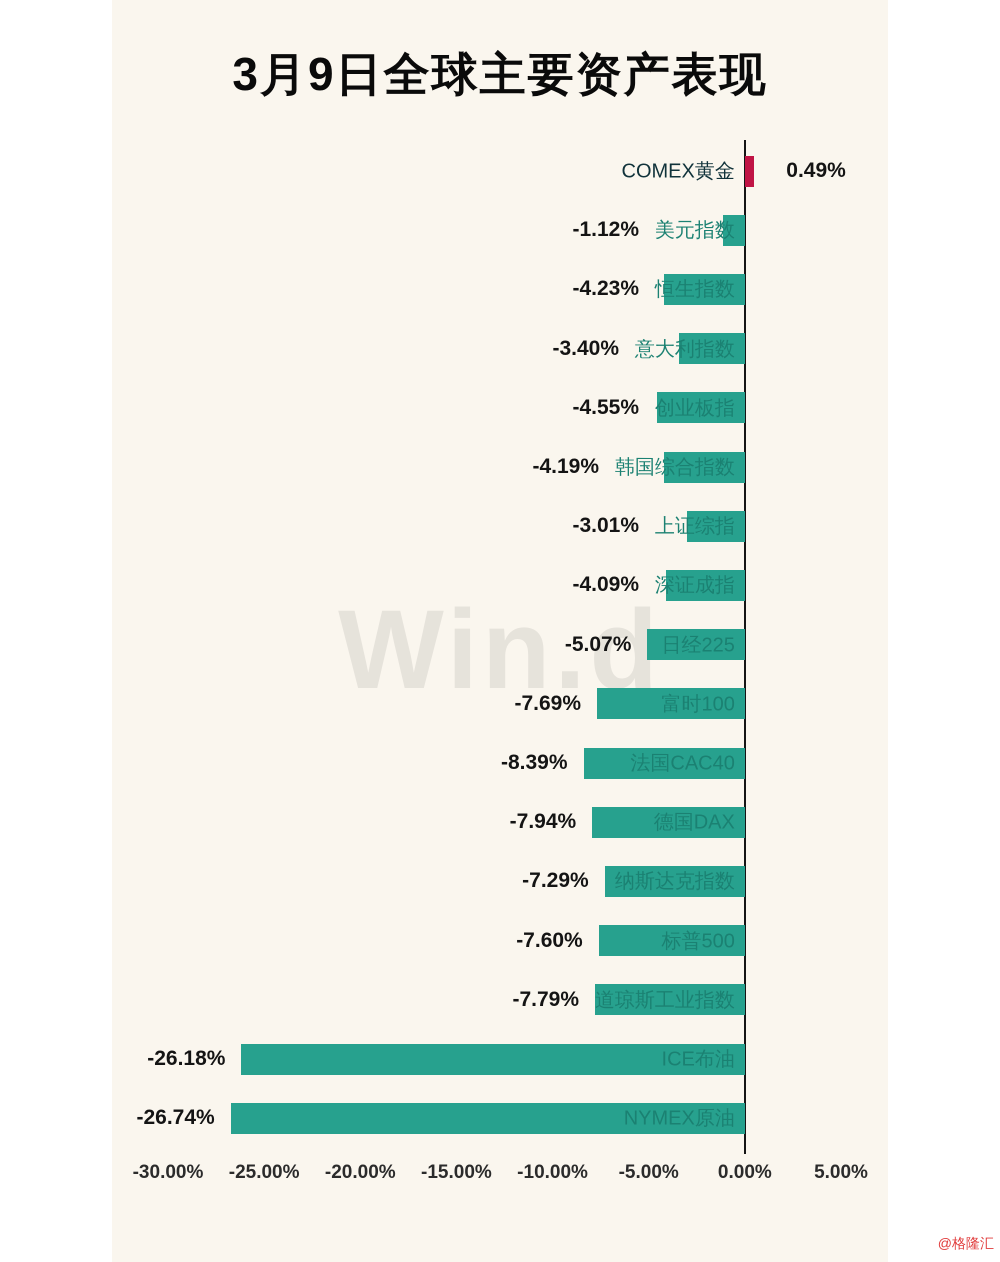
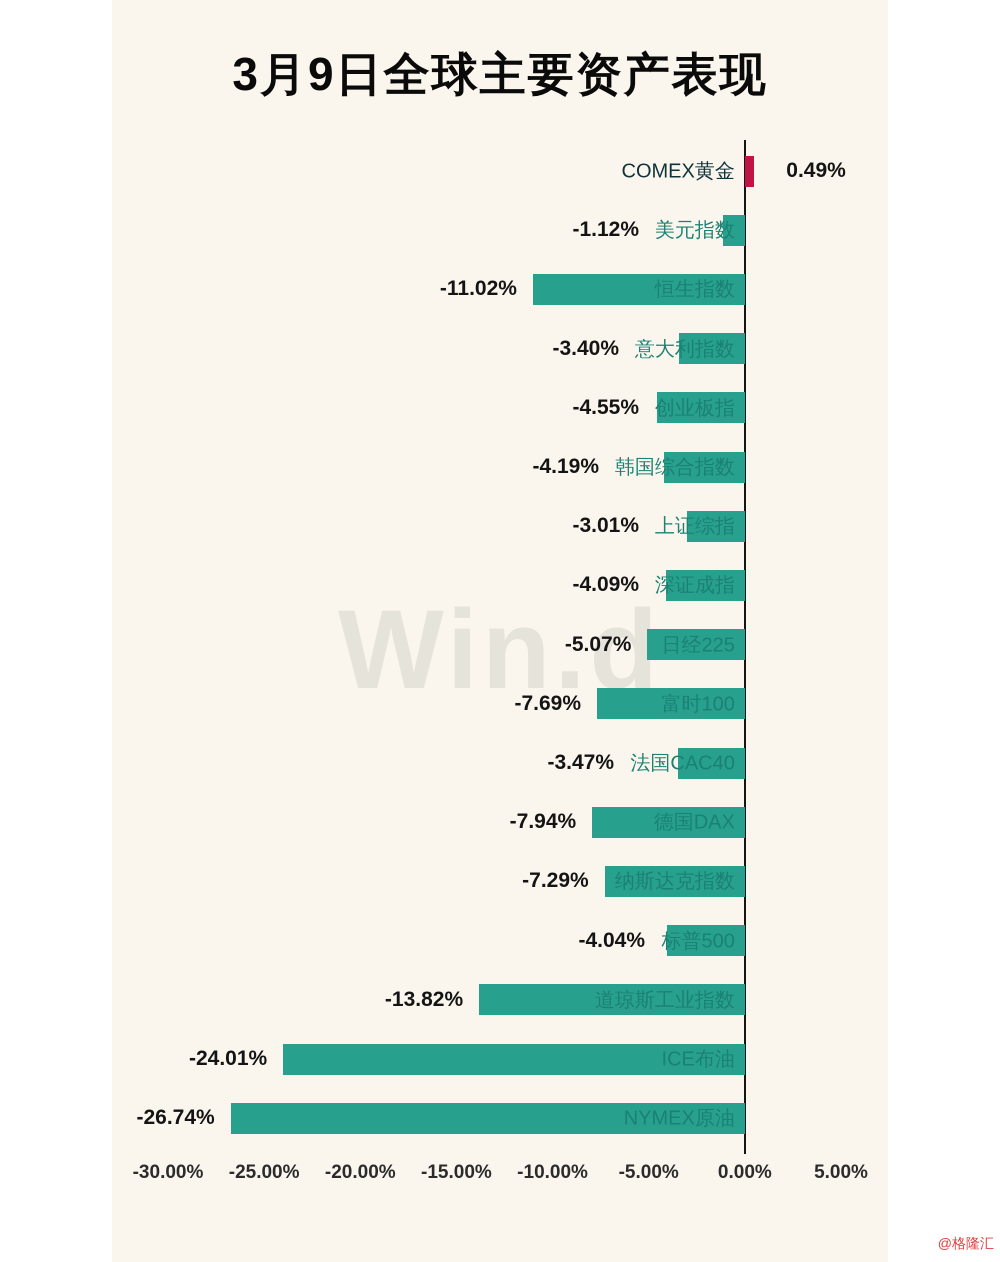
恒生指数: -4.23% -> -11.02%
法国CAC40: -8.39% -> -3.47%
标普500: -7.60% -> -4.04%
道琼斯工业指数: -7.79% -> -13.82%
ICE布油: -26.18% -> -24.01%
